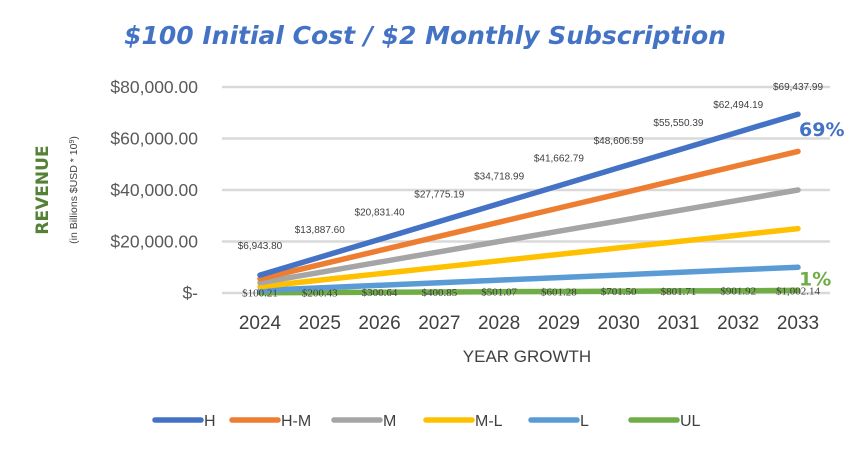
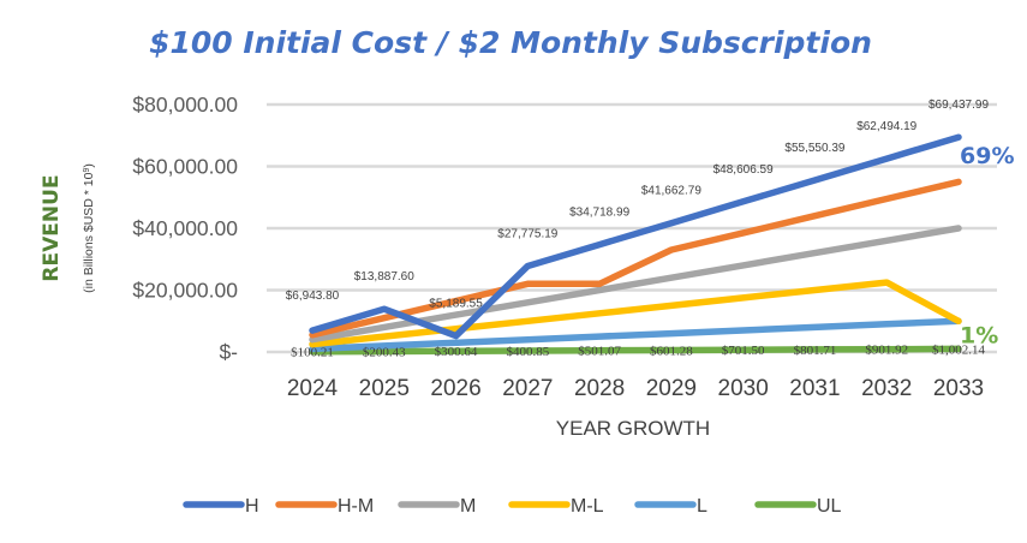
H/2026: $20,831.40 -> $5,189.55
H-M/2028: $28000 -> $22000
M-L/2033: $25000 -> $10000
